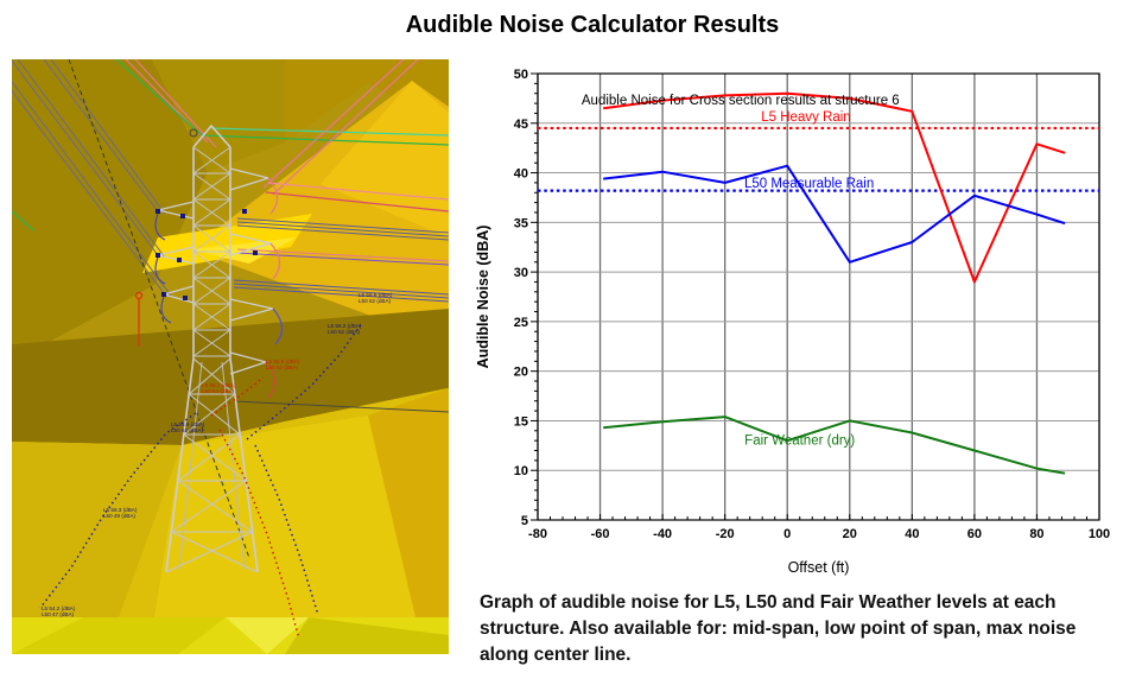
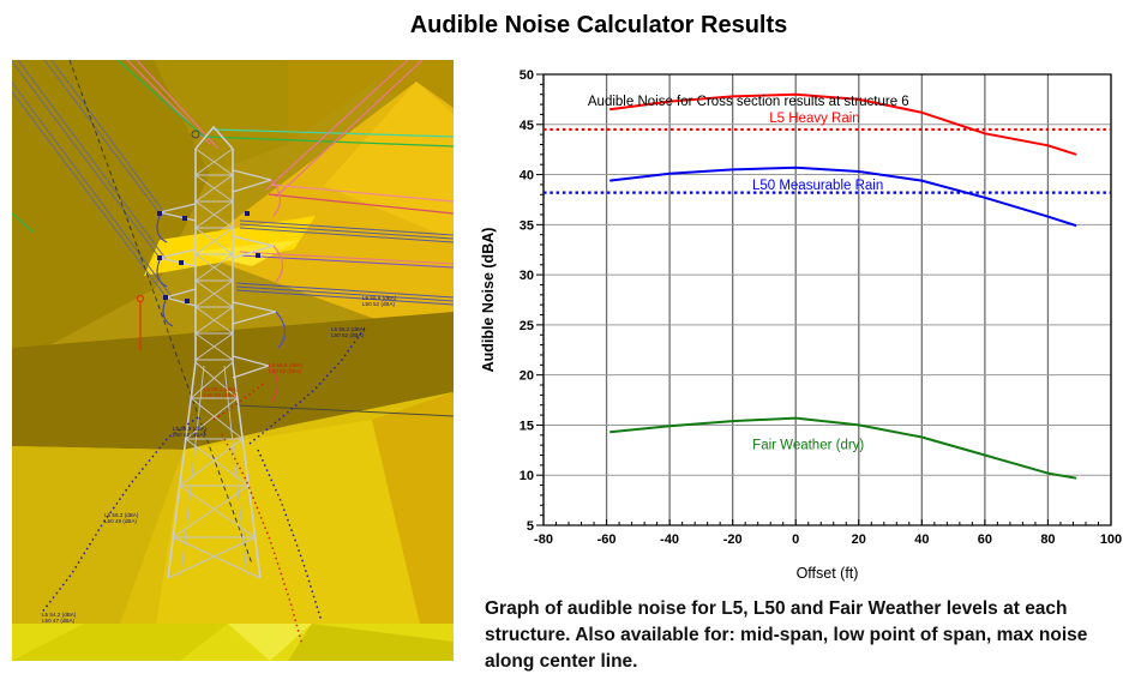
L50 Measurable Rain/-20: 39 -> 40
Fair Weather (dry)/0: 13 -> 16
L50 Measurable Rain/20: 31 -> 40
L50 Measurable Rain/40: 33 -> 39
L5 Heavy Rain/60: 29 -> 44
